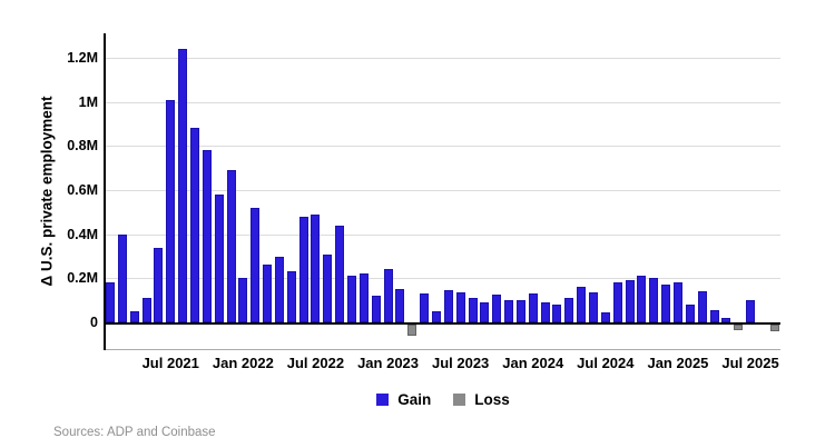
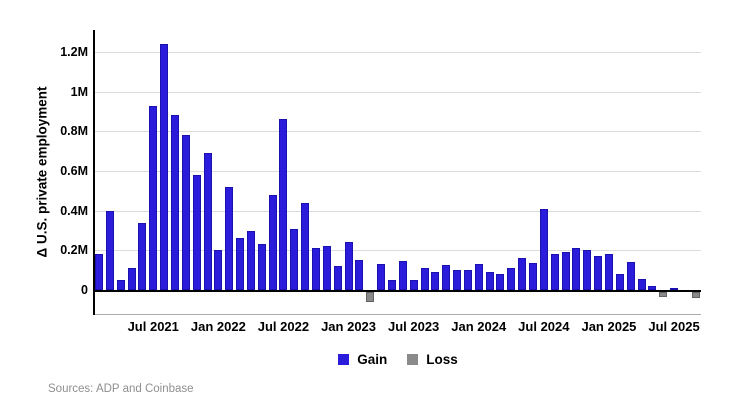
Jul 2021: 1.01M -> 0.93M
Jul 2022: 0.49M -> 0.86M
Jul 2023: 0.14M -> 0.05M
Jul 2024: 0.04M -> 0.41M
Jul 2025: 0.10M -> 0.01M
